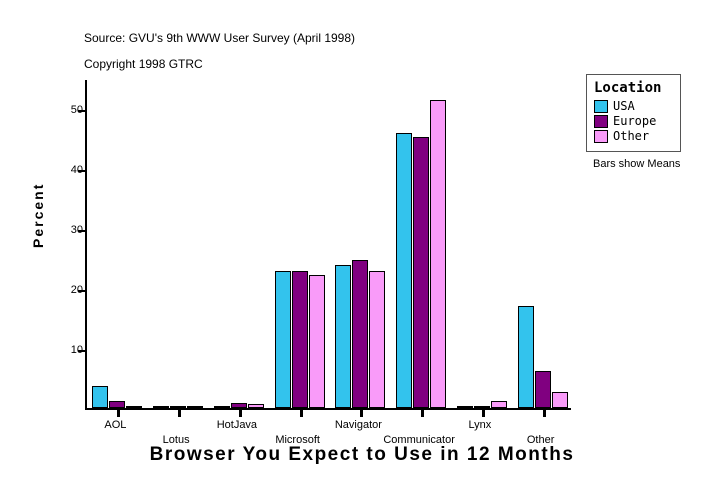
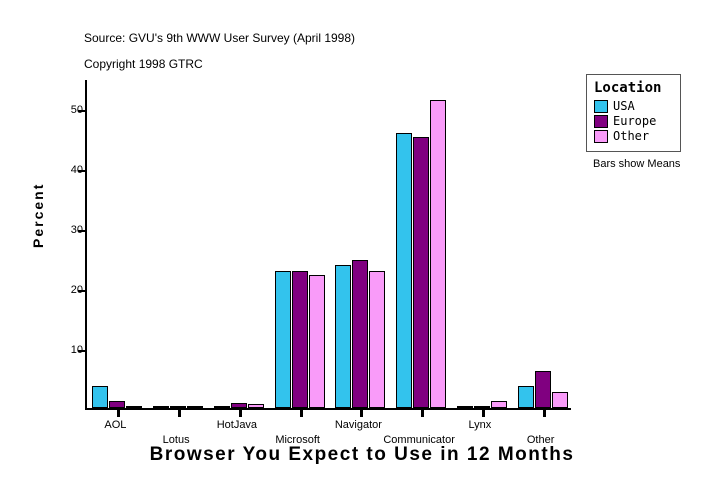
USA/Other: 17 -> 4
